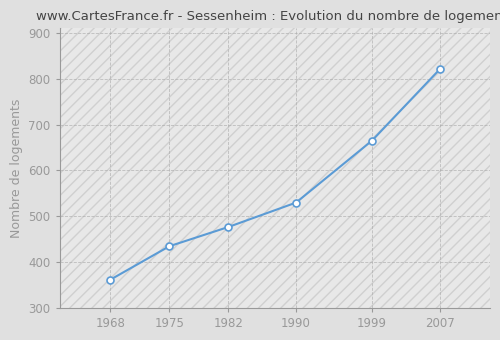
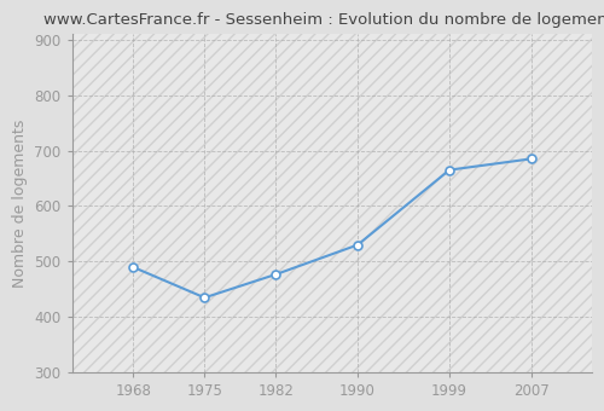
1968: 362 -> 490
2007: 820 -> 685
